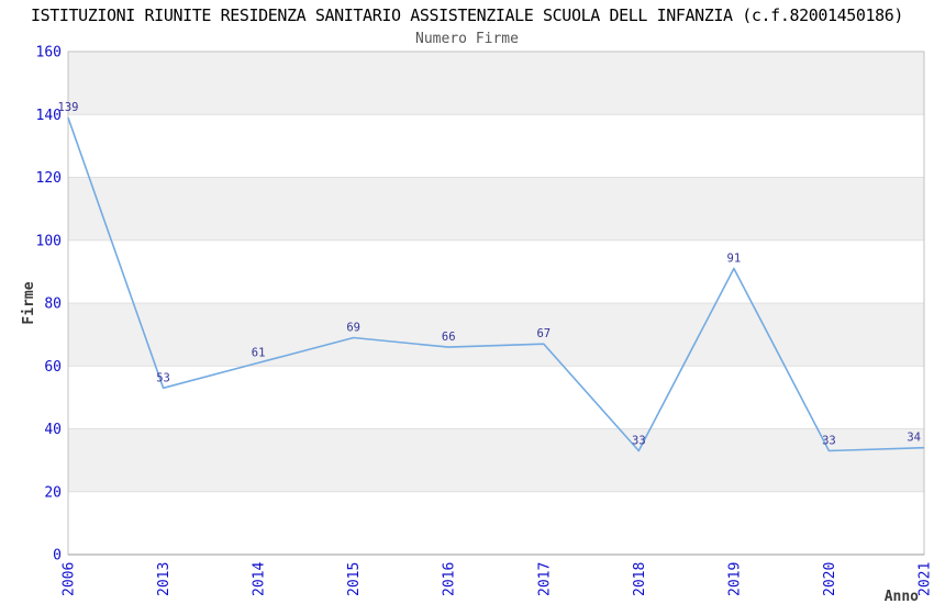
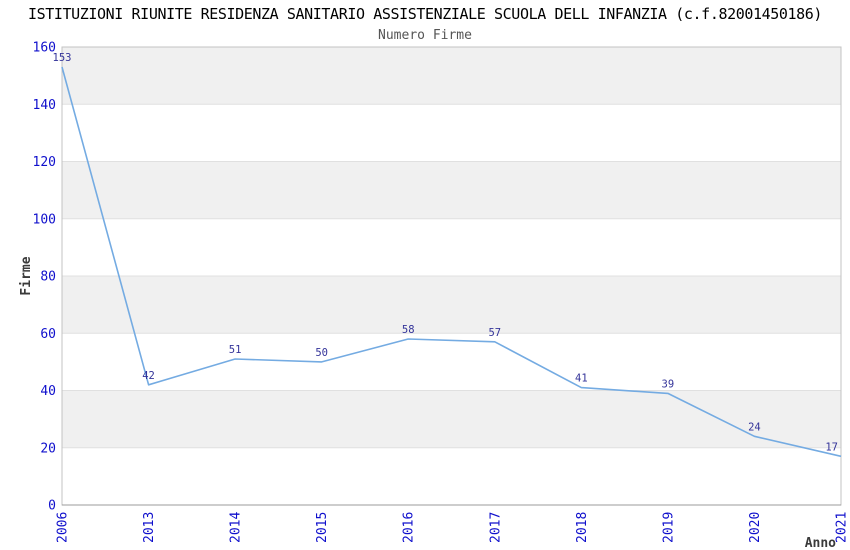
2006: 139 -> 153
2013: 53 -> 42
2014: 61 -> 51
2015: 69 -> 50
2016: 66 -> 58
2017: 67 -> 57
2018: 33 -> 41
2019: 91 -> 39
2020: 33 -> 24
2021: 34 -> 17
